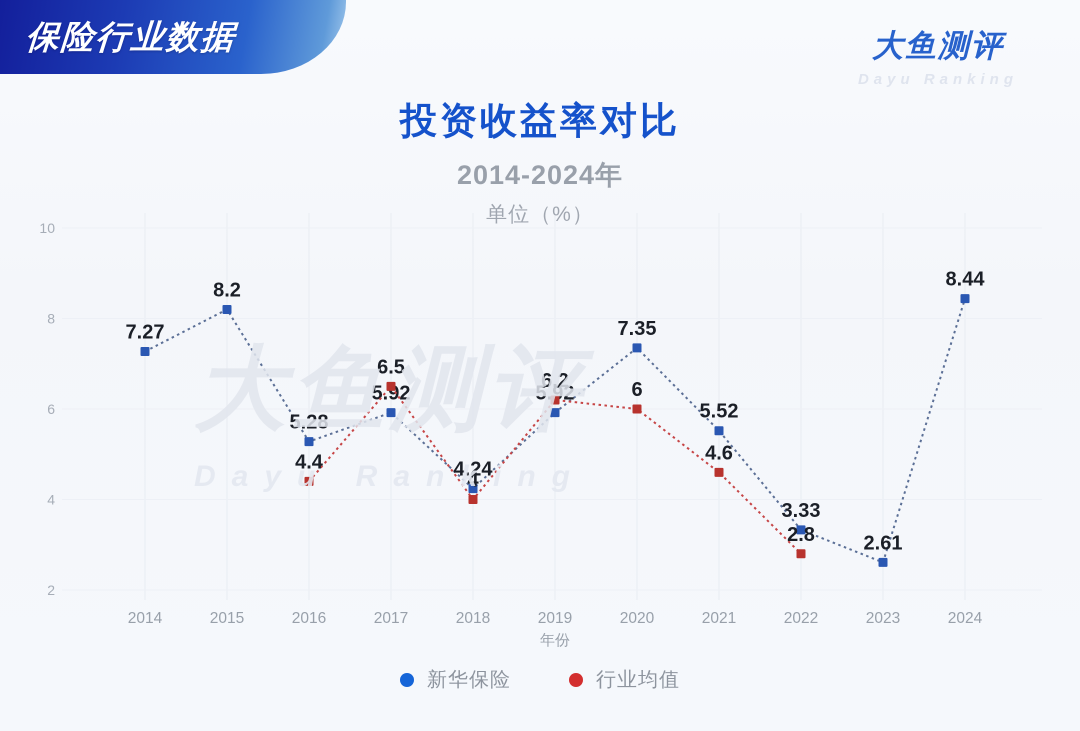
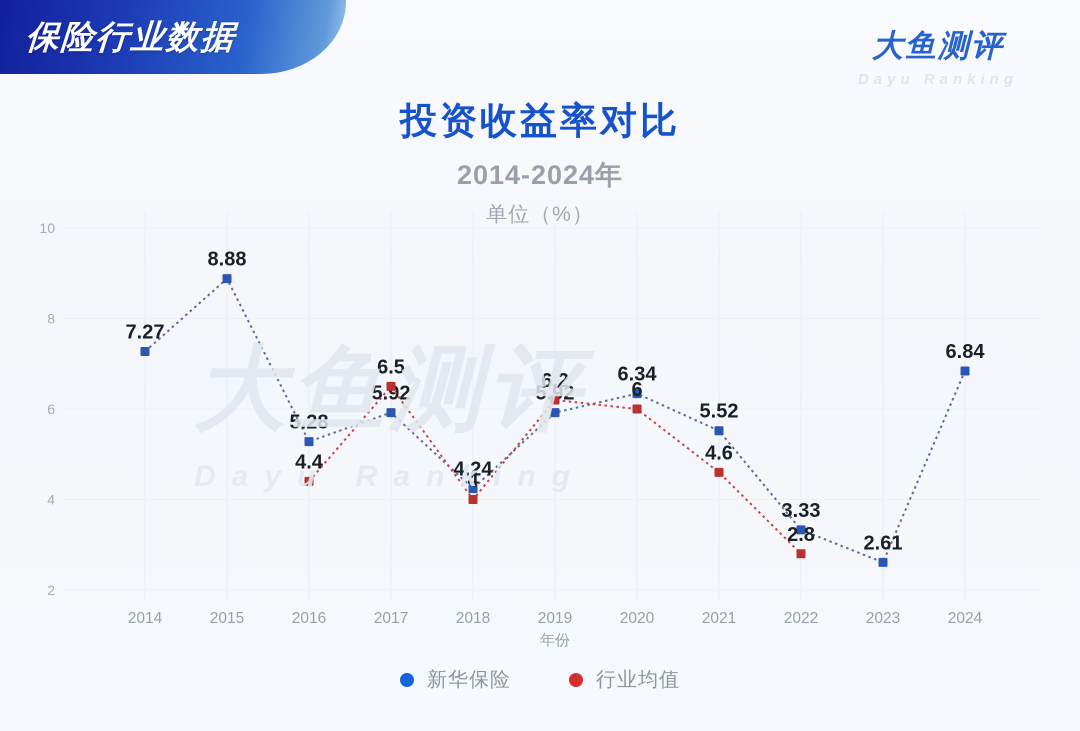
新华保险/2015: 8.2 -> 8.88
新华保险/2020: 7.35 -> 6.34
新华保险/2024: 8.44 -> 6.84
